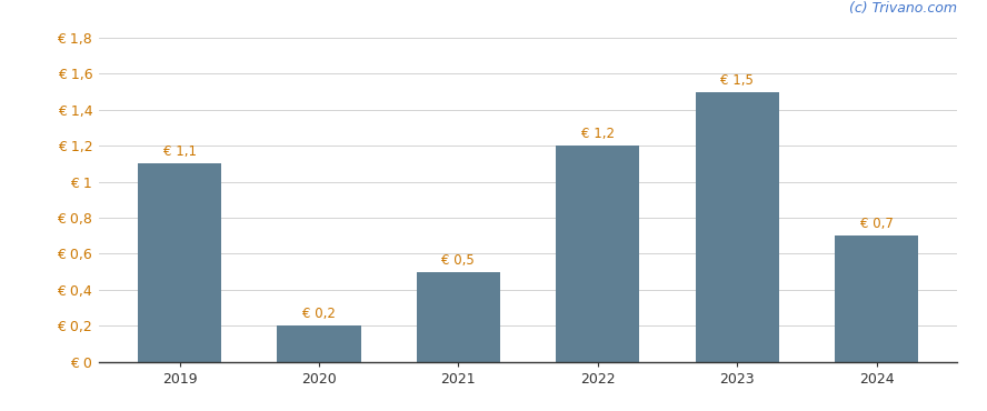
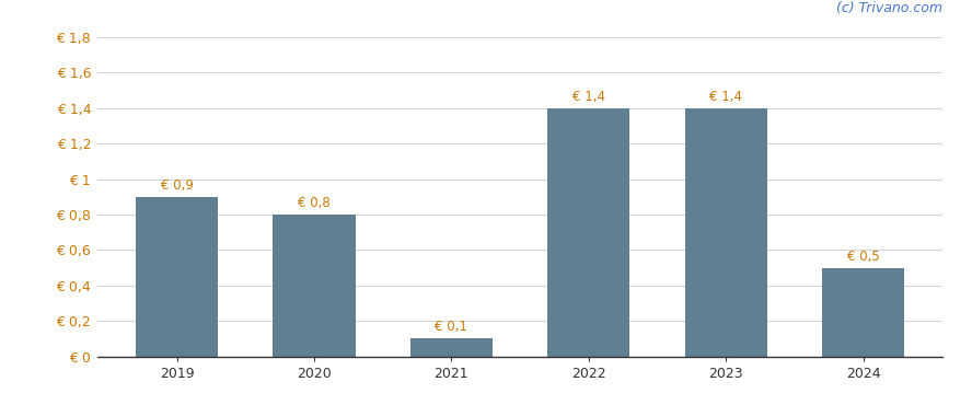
2019: 1,1 -> 0,9
2020: 0,2 -> 0,8
2021: 0,5 -> 0,1
2022: 1,2 -> 1,4
2023: 1,5 -> 1,4
2024: 0,7 -> 0,5
